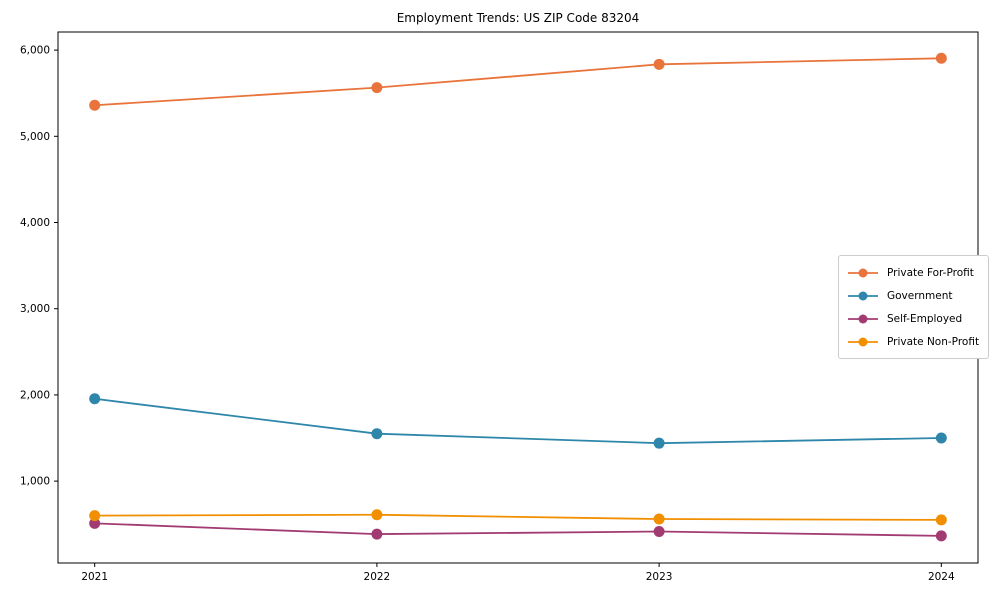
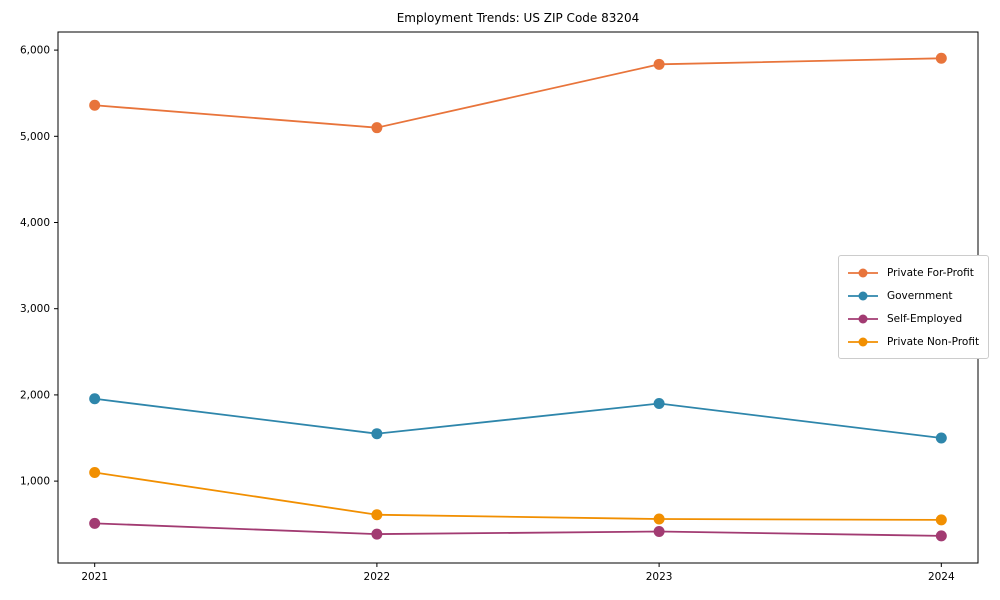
Private Non-Profit/2021: 600 -> 1100
Private For-Profit/2022: 5600 -> 5100
Government/2023: 1400 -> 1900
